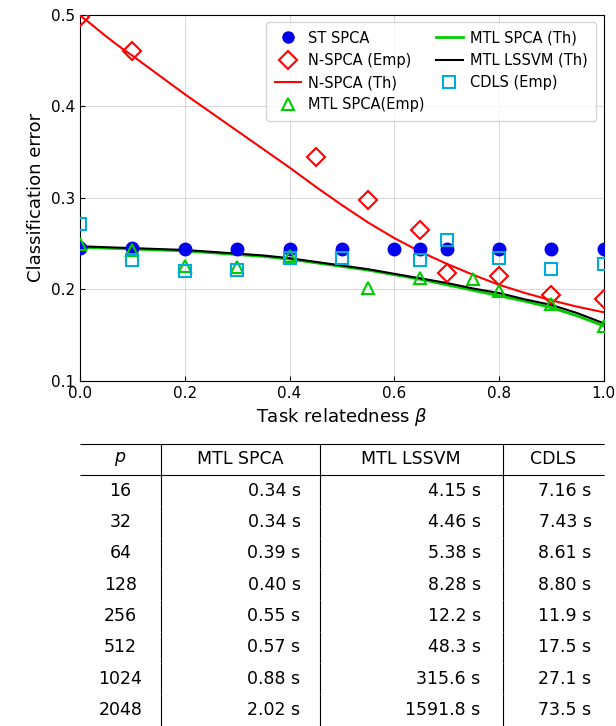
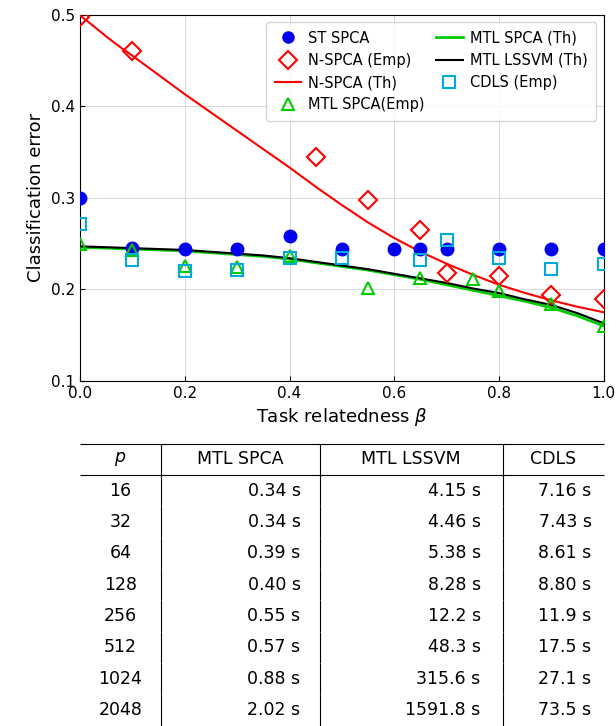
ST SPCA/0.0: 0.245 -> 0.300
ST SPCA/0.4: 0.244 -> 0.258
